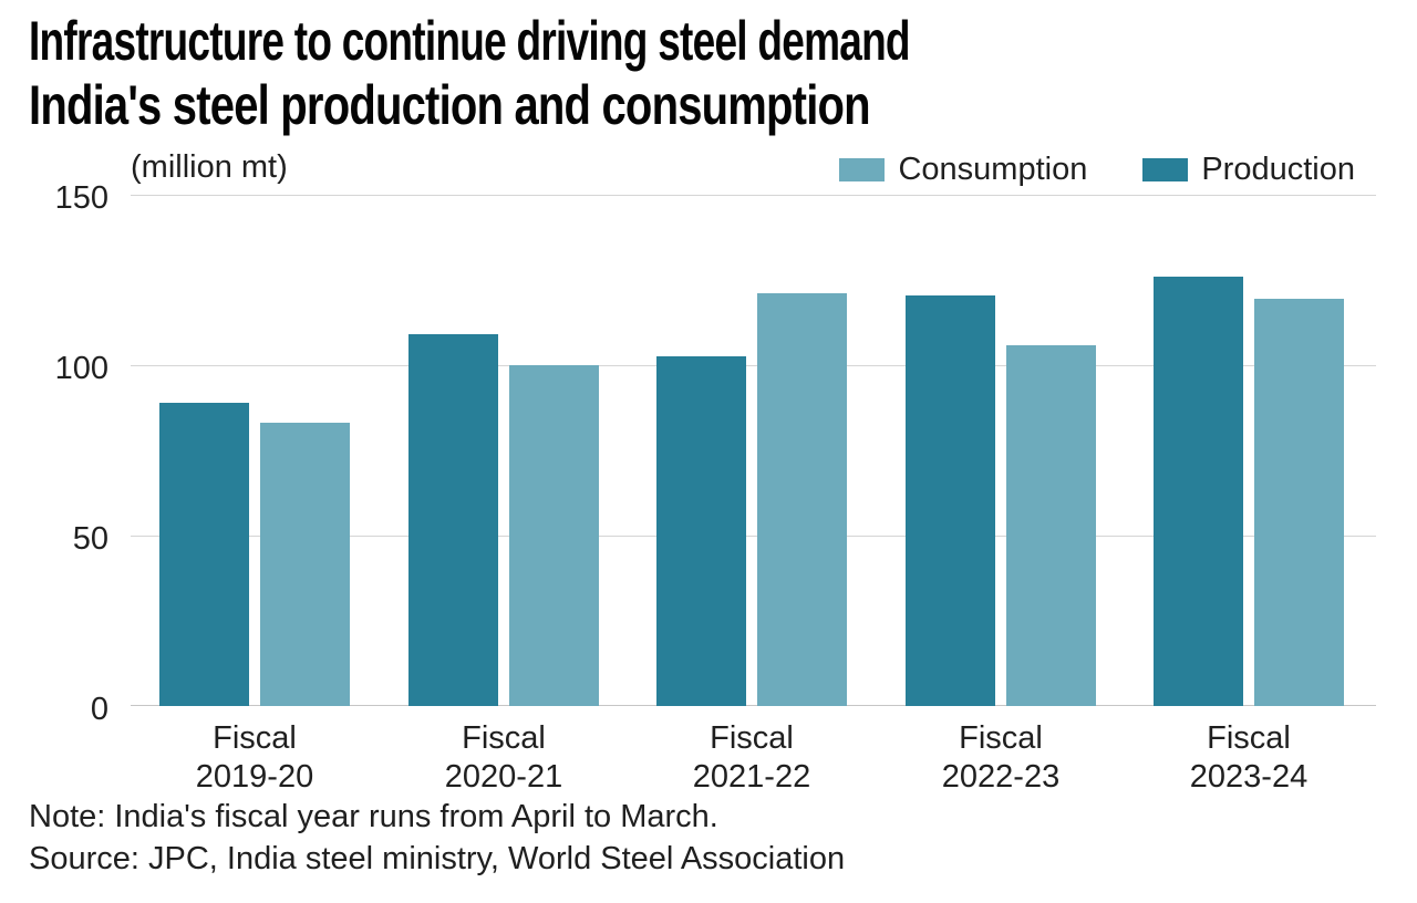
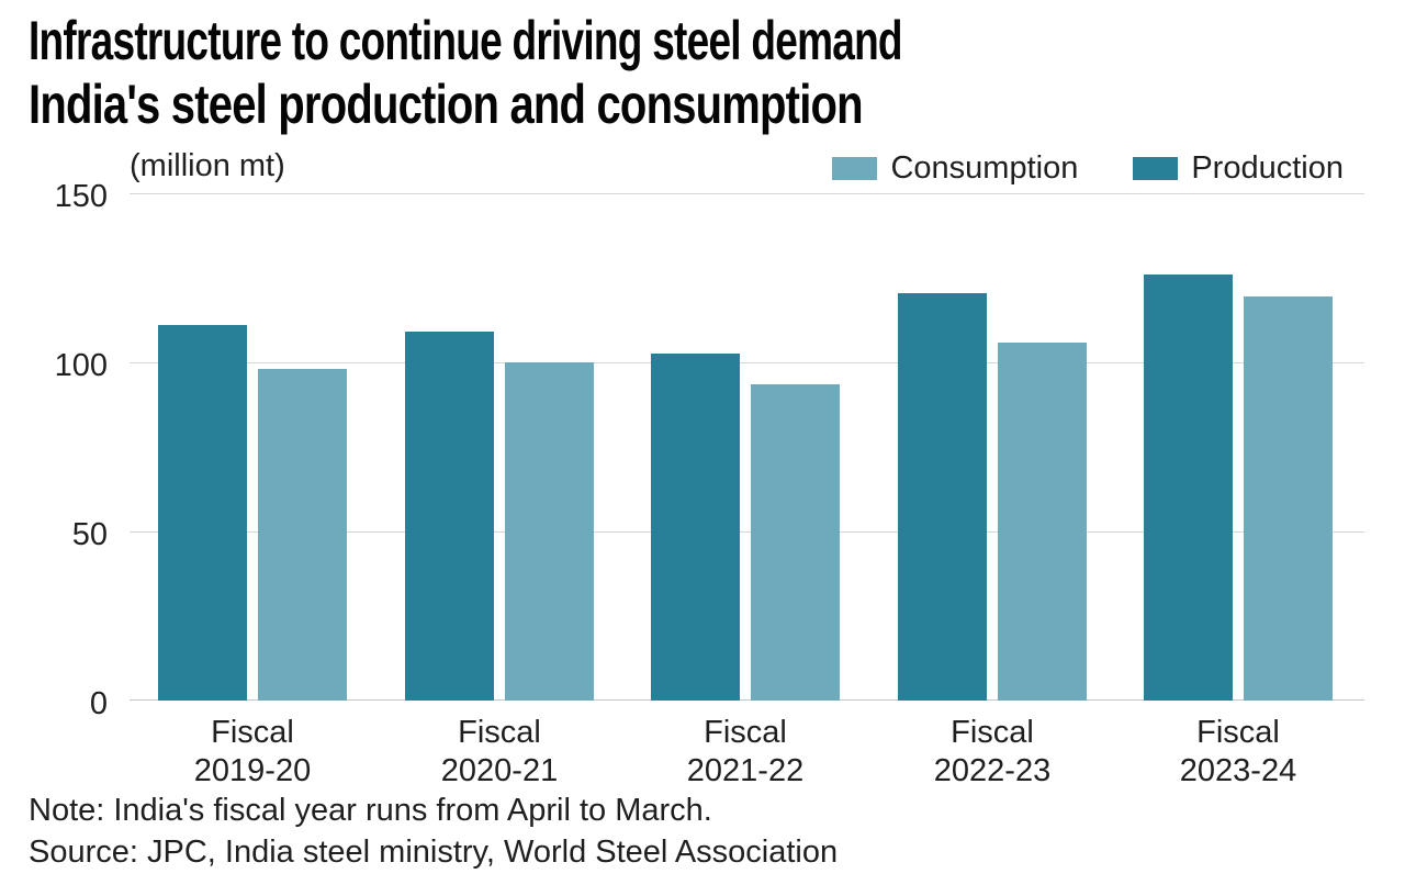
Production/Fiscal 2019-20: 89 -> 111
Consumption/Fiscal 2019-20: 83 -> 98
Consumption/Fiscal 2021-22: 121 -> 94
